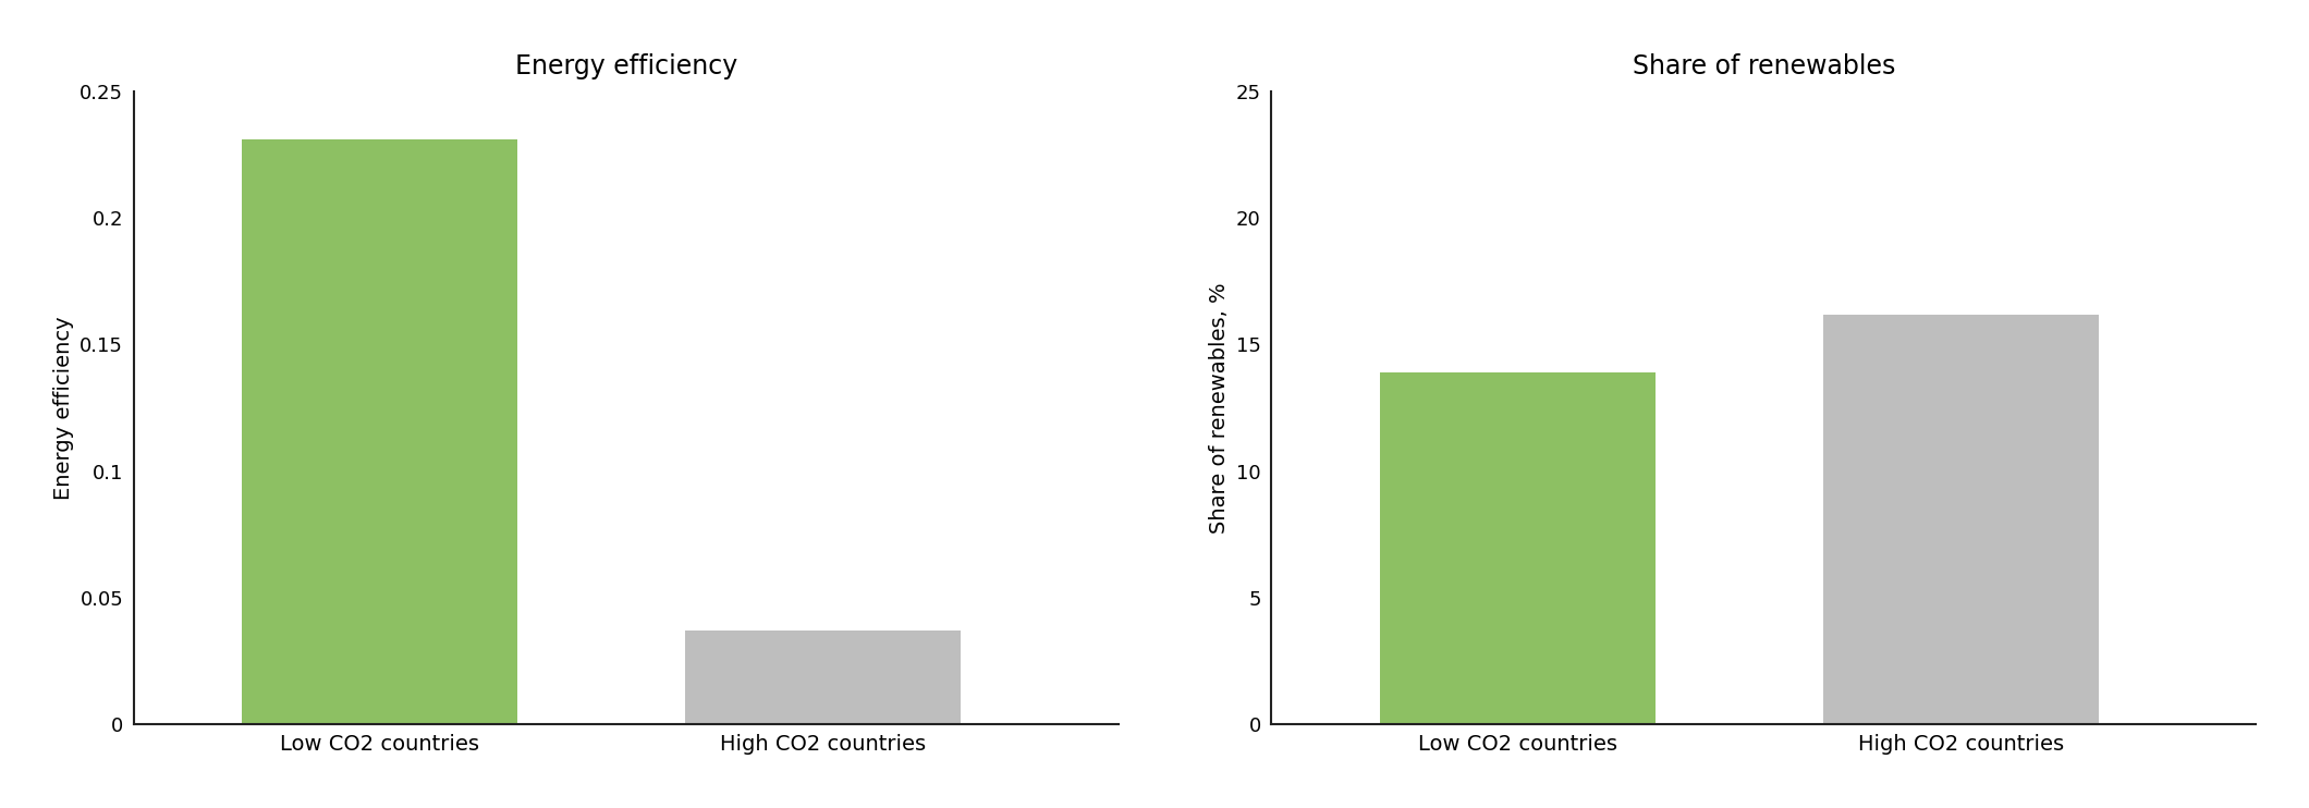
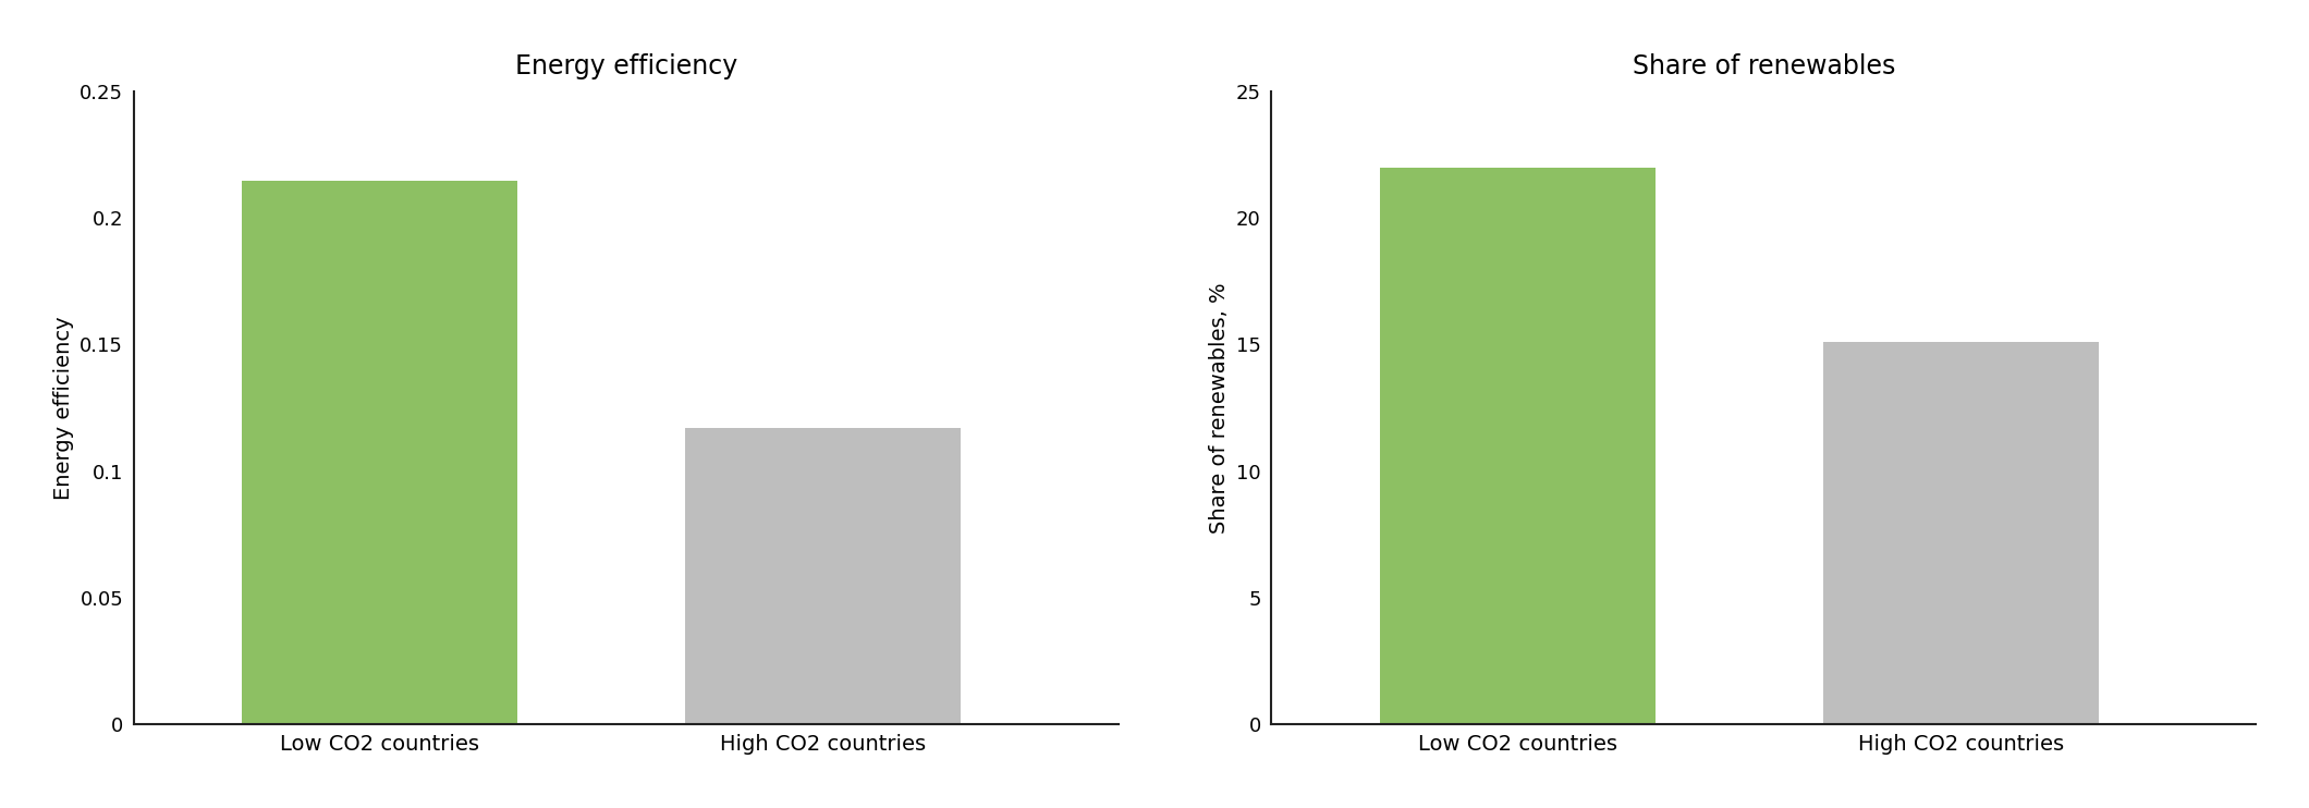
Energy efficiency/Low CO2 countries: 0.231 -> 0.215
Energy efficiency/High CO2 countries: 0.037 -> 0.117
Share of renewables/Low CO2 countries: 13.9 -> 22.0
Share of renewables/High CO2 countries: 16.2 -> 15.1
